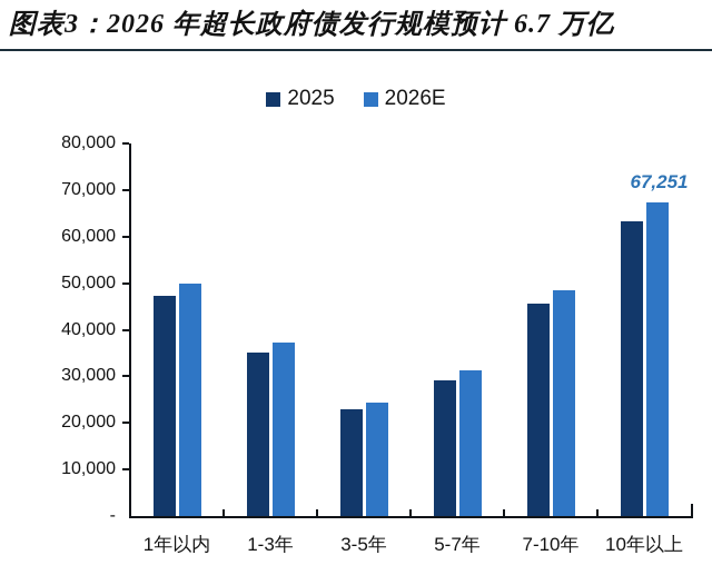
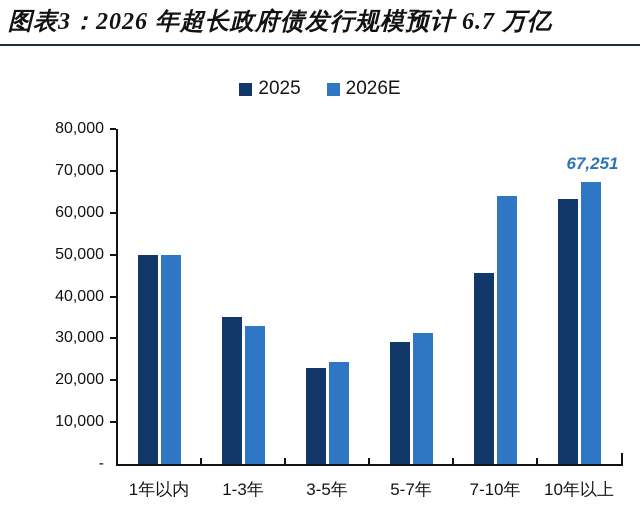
2025/1年以内: 47000 -> 50000
2026E/1-3年: 37000 -> 33000
2026E/7-10年: 48000 -> 64000
